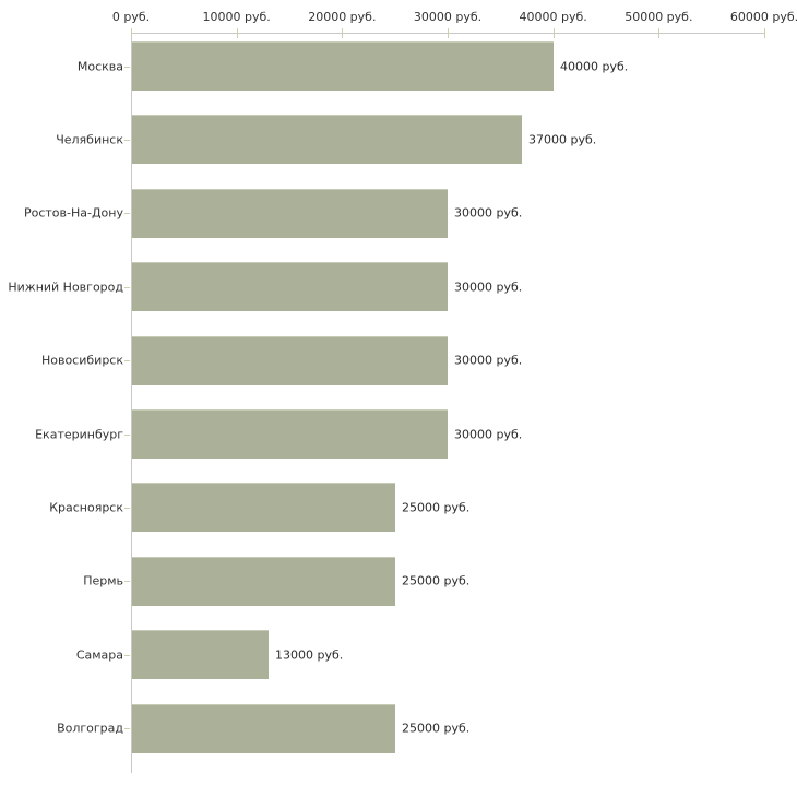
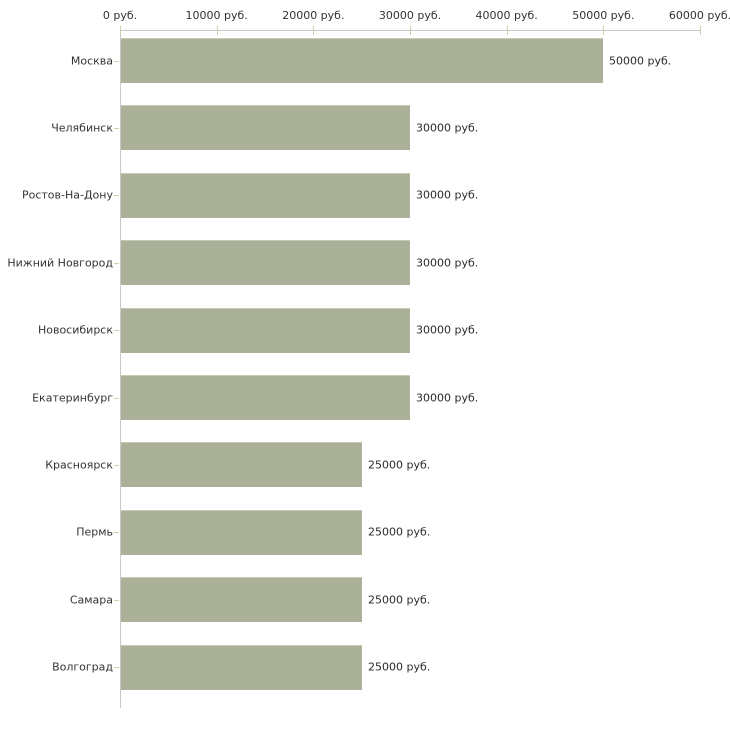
Москва: 40000 -> 50000
Челябинск: 37000 -> 30000
Самара: 13000 -> 25000
